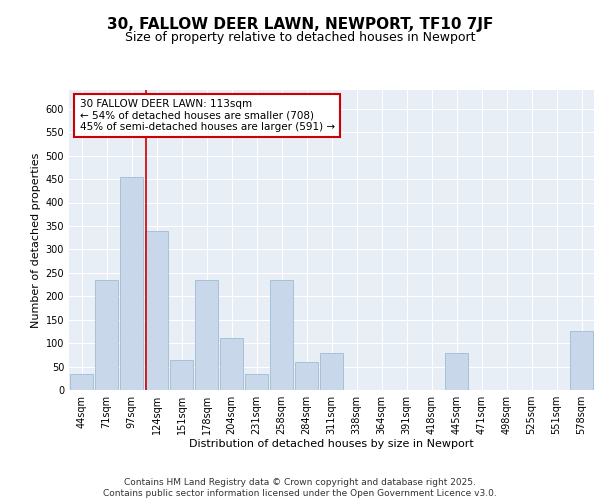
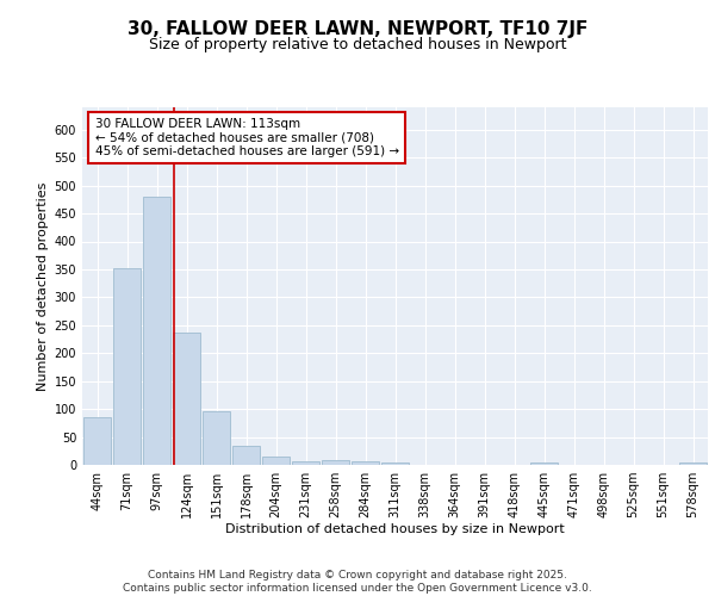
44sqm: 35 -> 85
71sqm: 235 -> 352
97sqm: 455 -> 480
124sqm: 340 -> 237
151sqm: 65 -> 96
178sqm: 235 -> 35
204sqm: 110 -> 16
231sqm: 35 -> 7
258sqm: 235 -> 8
284sqm: 60 -> 7
311sqm: 80 -> 4
445sqm: 80 -> 5
578sqm: 125 -> 5
